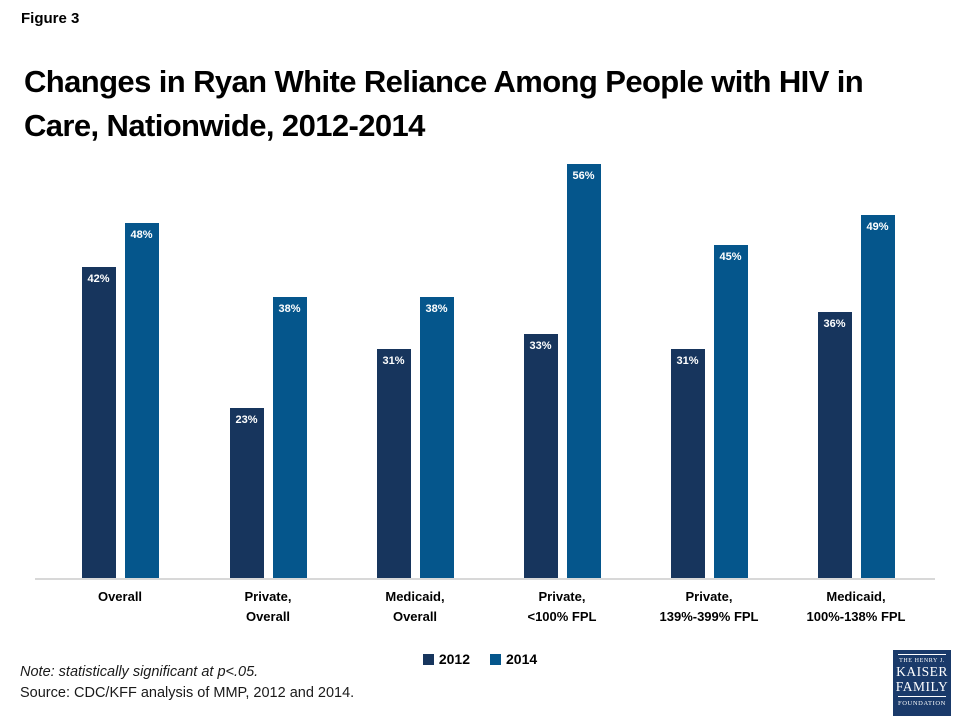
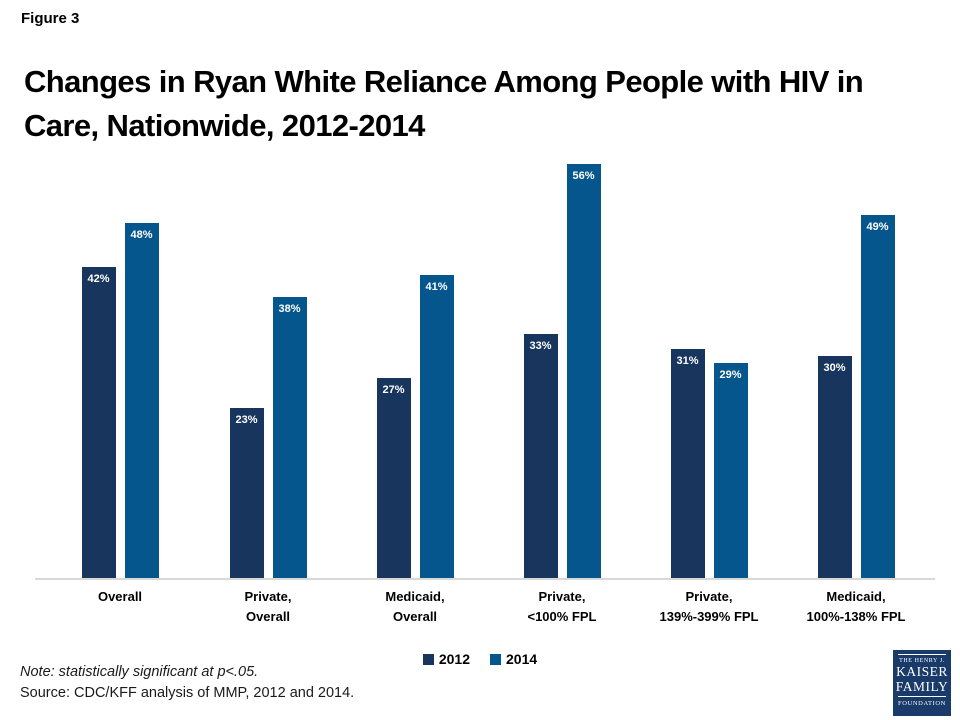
2012/Medicaid, Overall: 31% -> 27%
2014/Medicaid, Overall: 38% -> 41%
2014/Private, 139%-399% FPL: 45% -> 29%
2012/Medicaid, 100%-138% FPL: 36% -> 30%
